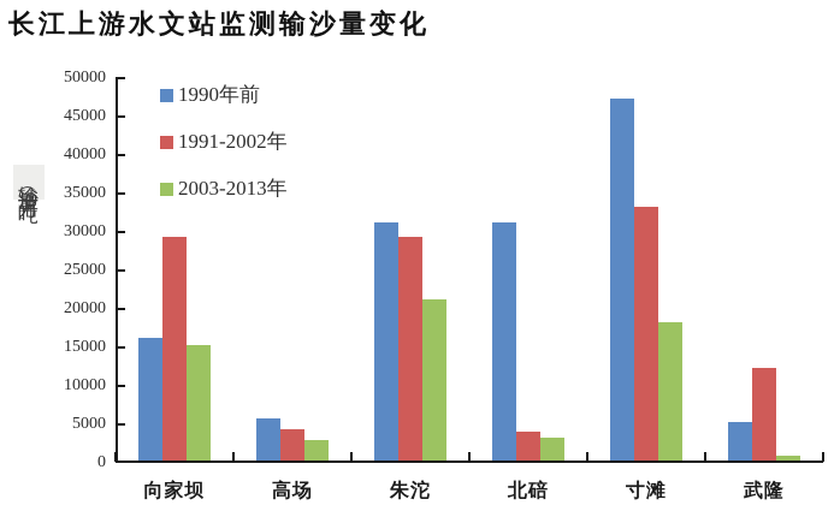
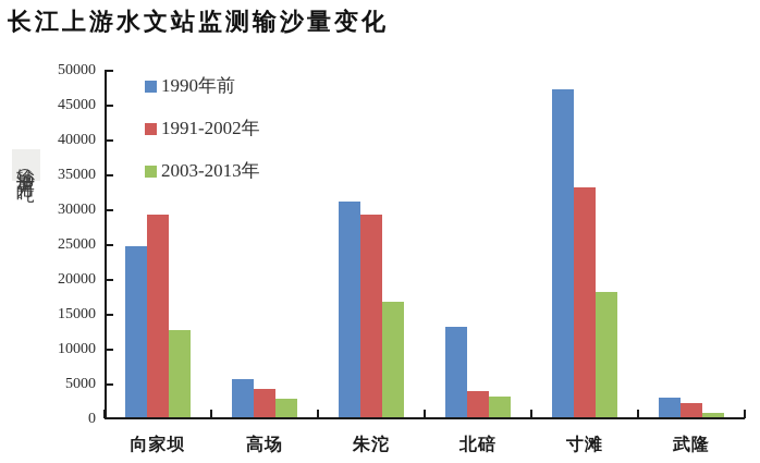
1990年前/向家坝: 16000 -> 24000
2003-2013年/向家坝: 15000 -> 12000
2003-2013年/朱沱: 21000 -> 16000
1990年前/北碚: 31000 -> 13000
1990年前/武隆: 5000 -> 3000
1991-2002年/武隆: 12000 -> 2000
